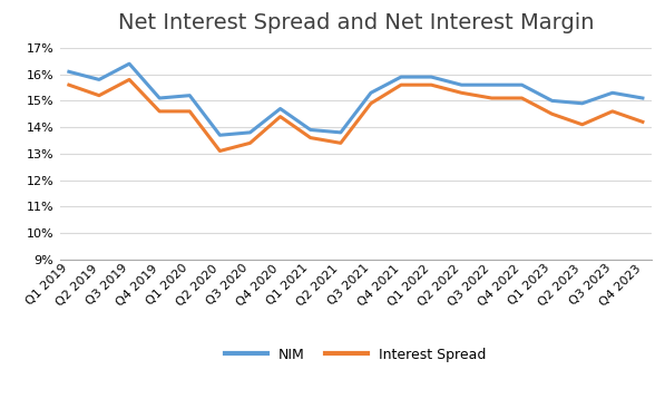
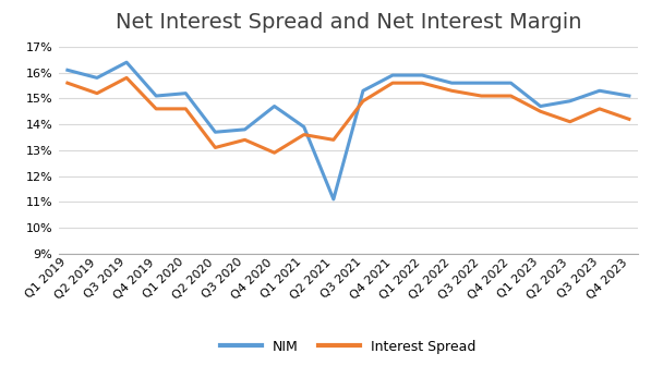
Interest Spread/Q4 2020: 14.4% -> 12.9%
NIM/Q2 2021: 13.8% -> 11.1%
NIM/Q1 2023: 15.0% -> 14.7%
